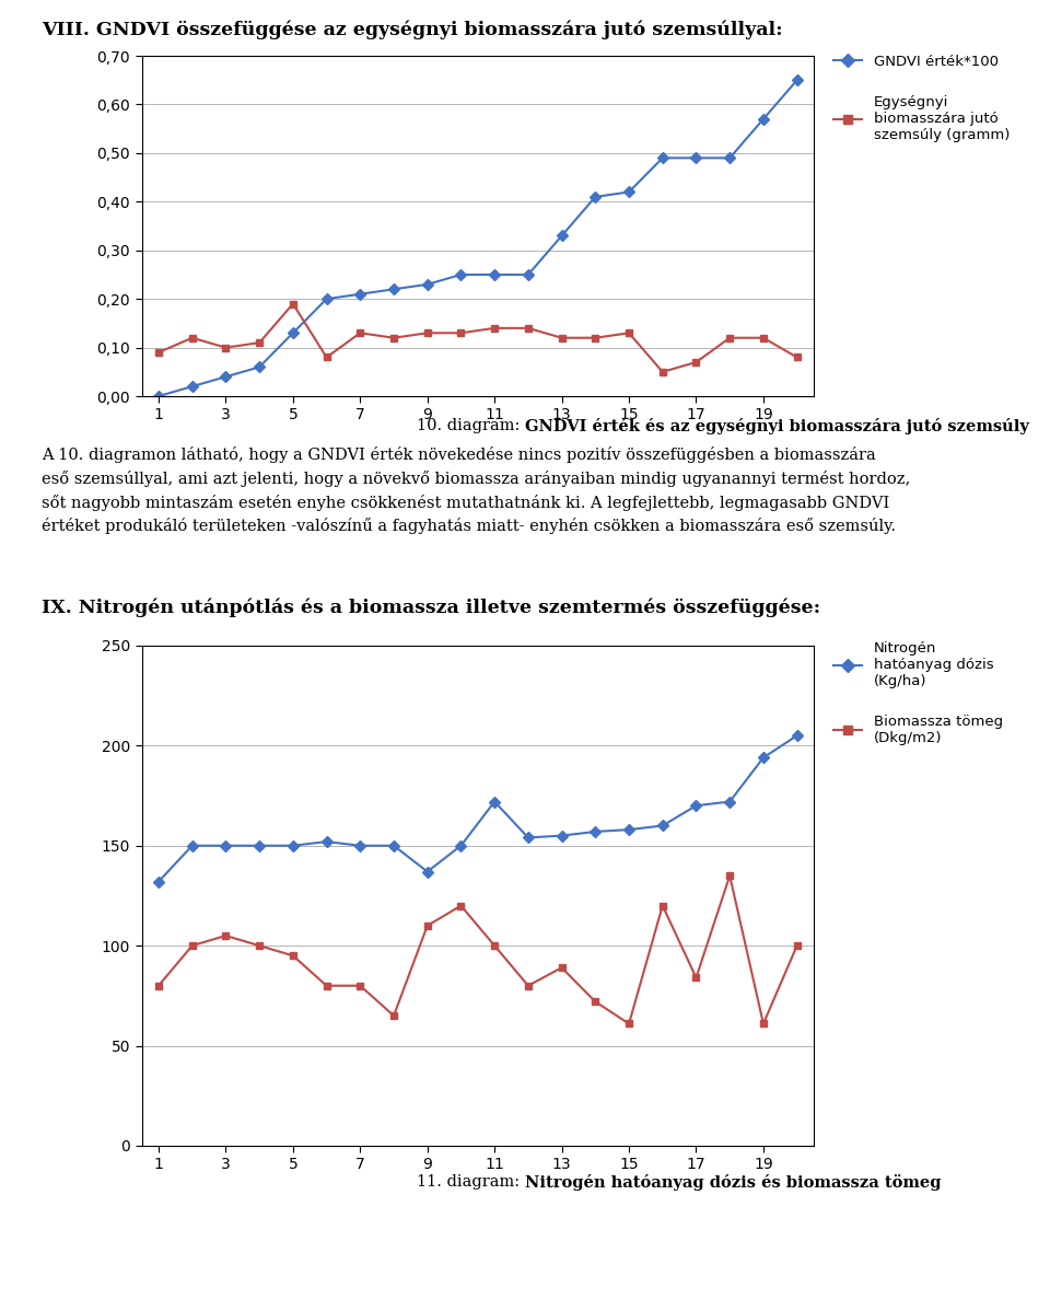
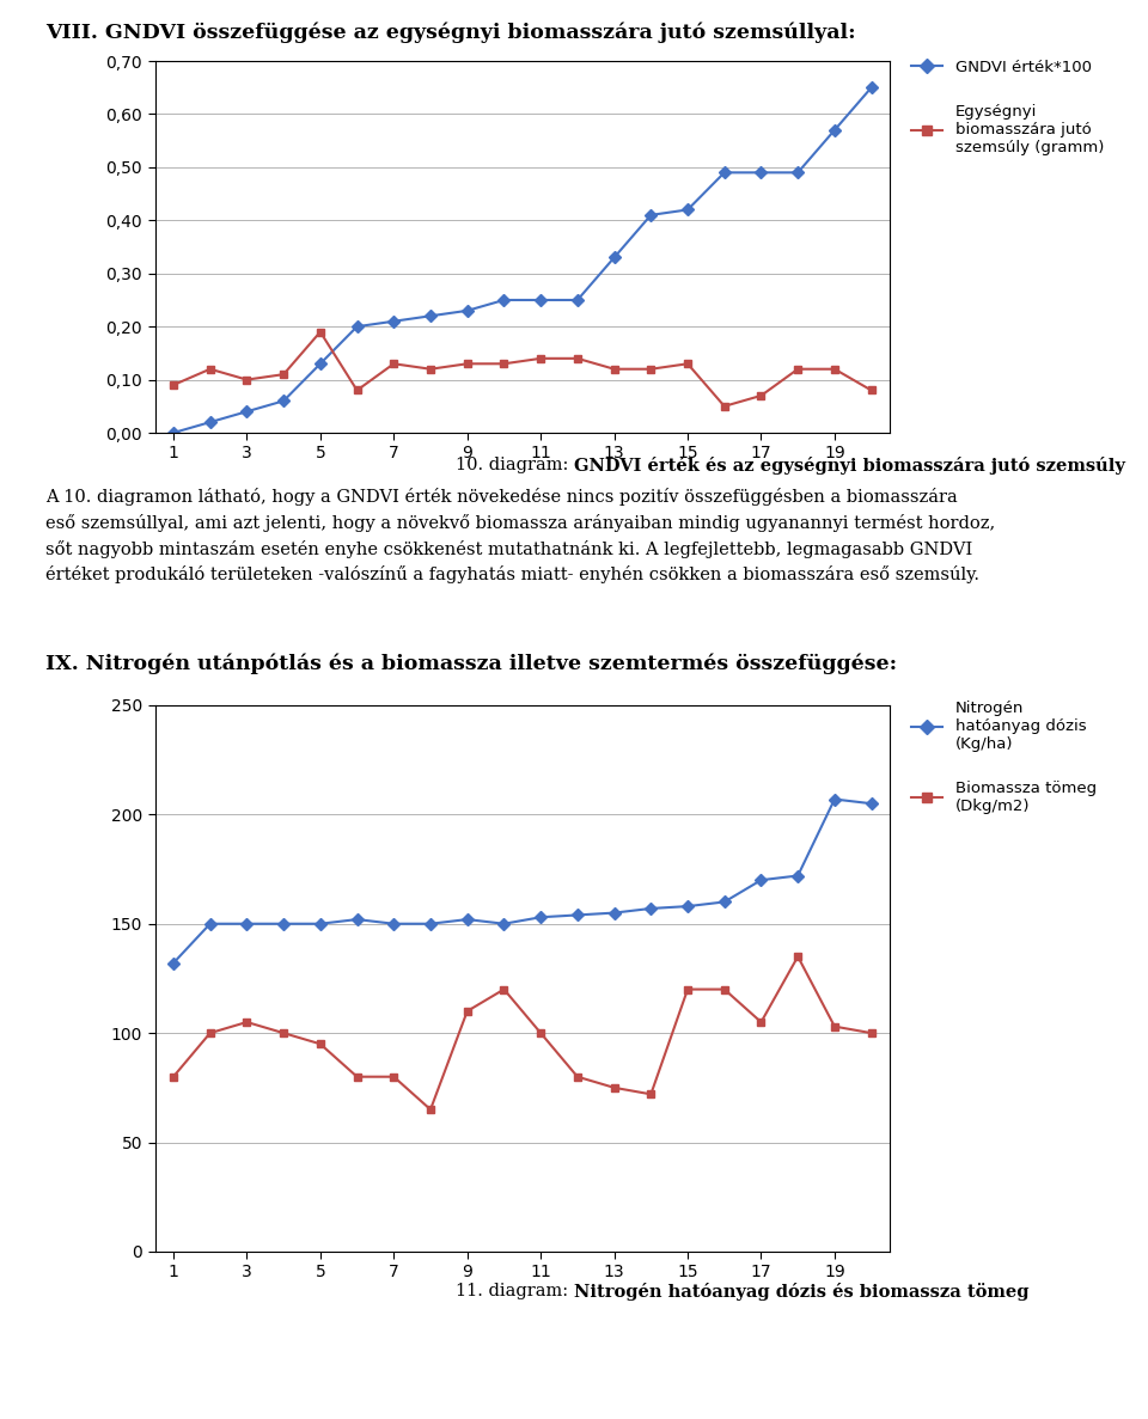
Nitrogén hatóanyag dózis (Kg/ha)/9: 137 -> 152
Nitrogén hatóanyag dózis (Kg/ha)/11: 172 -> 153
Biomassza tömeg (Dkg/m2)/13: 89 -> 75
Biomassza tömeg (Dkg/m2)/15: 61 -> 120
Biomassza tömeg (Dkg/m2)/17: 84 -> 105
Nitrogén hatóanyag dózis (Kg/ha)/19: 194 -> 207
Biomassza tömeg (Dkg/m2)/19: 61 -> 103
